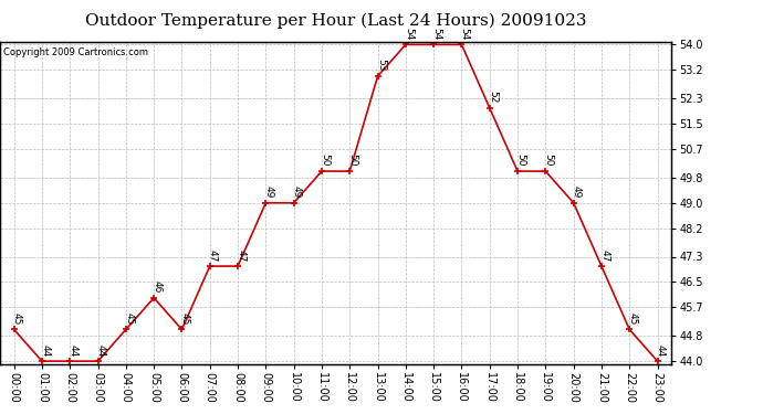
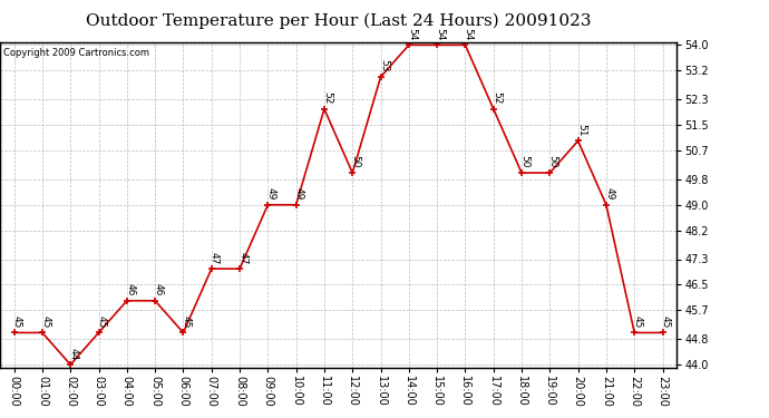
01:00: 44 -> 45
03:00: 44 -> 45
04:00: 45 -> 46
11:00: 50 -> 52
20:00: 49 -> 51
21:00: 47 -> 49
23:00: 44 -> 45
